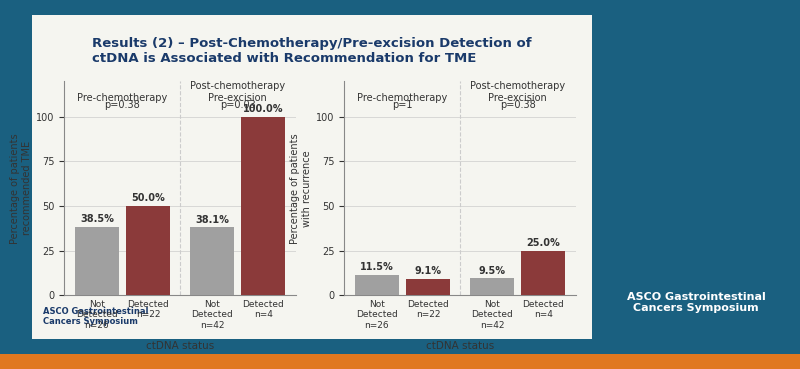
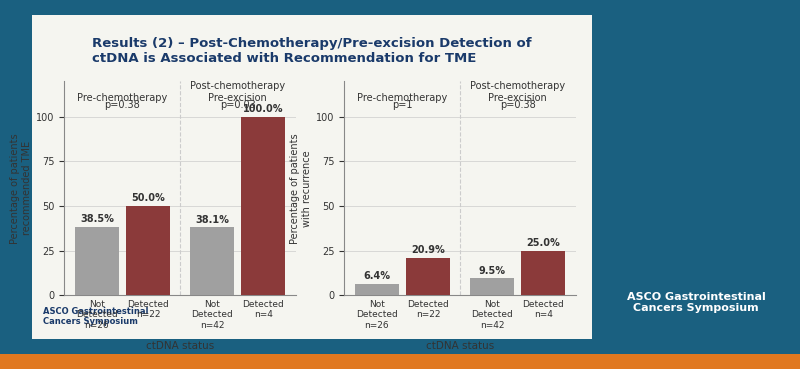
Not Detected n=26: 11.5% -> 6.4%
Detected n=22: 9.1% -> 20.9%
